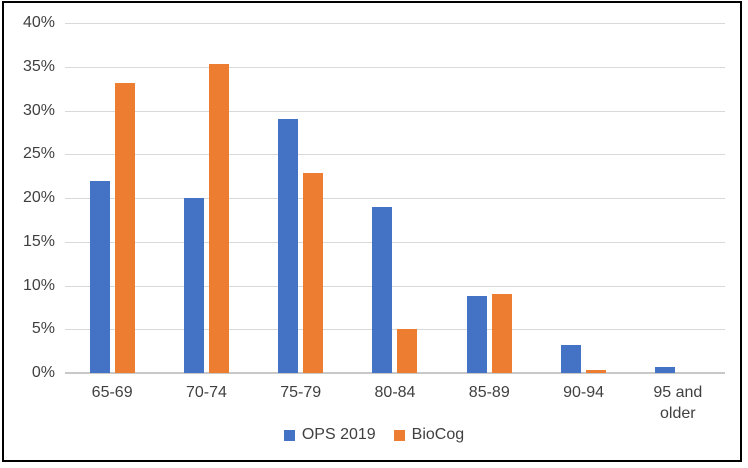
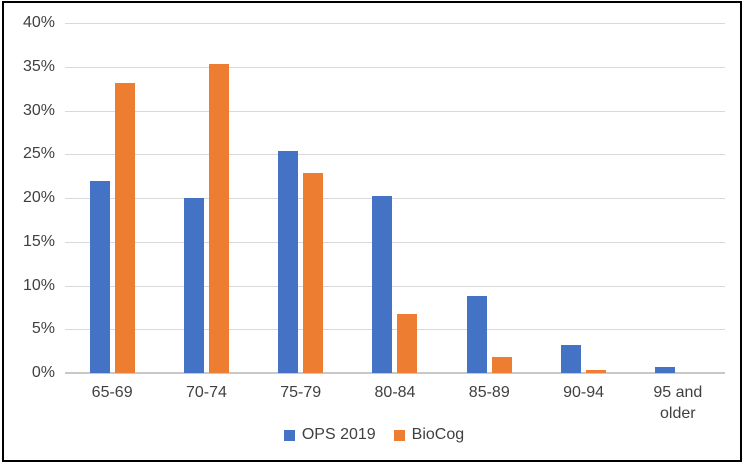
OPS 2019/75-79: 29% -> 25%
OPS 2019/80-84: 19% -> 20%
BioCog/80-84: 5% -> 7%
BioCog/85-89: 9% -> 2%
